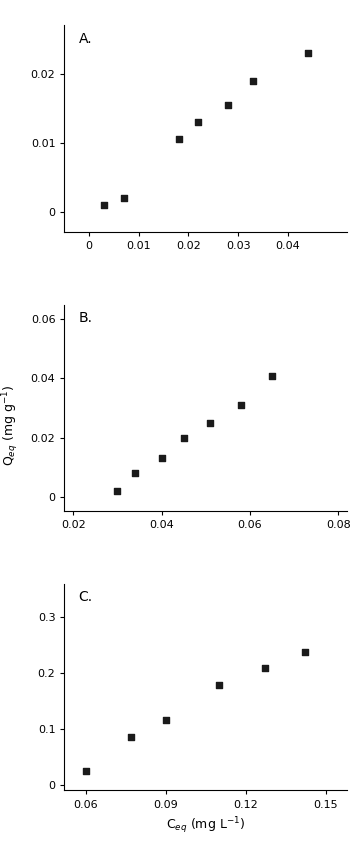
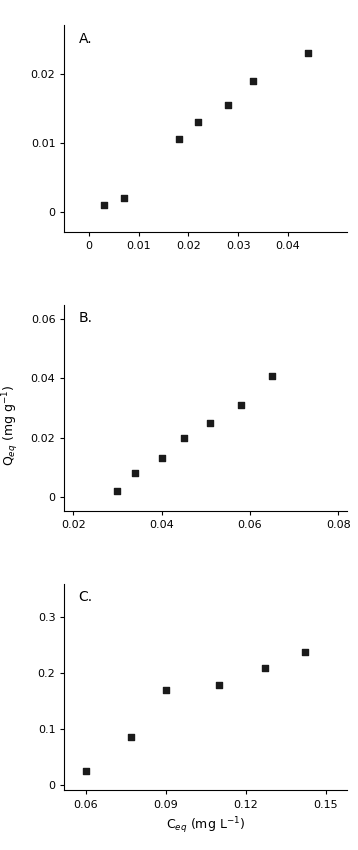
0.09: 0.117 -> 0.170
